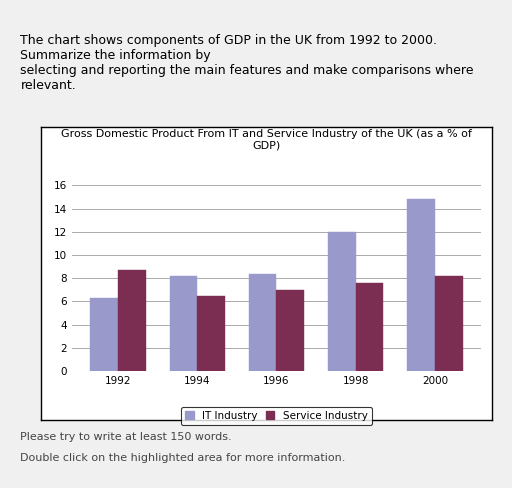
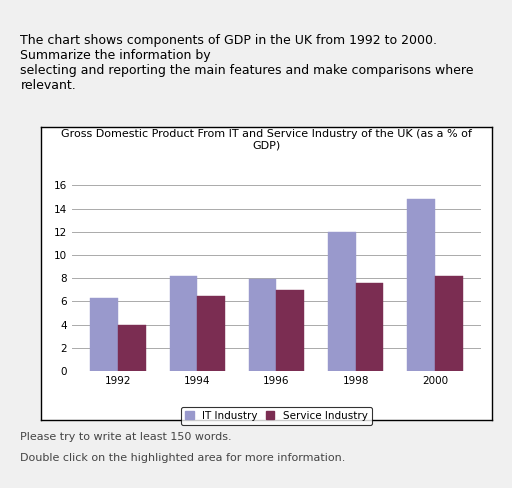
Service Industry/1992: 8.7 -> 4.0
IT Industry/1996: 8.4 -> 7.9
